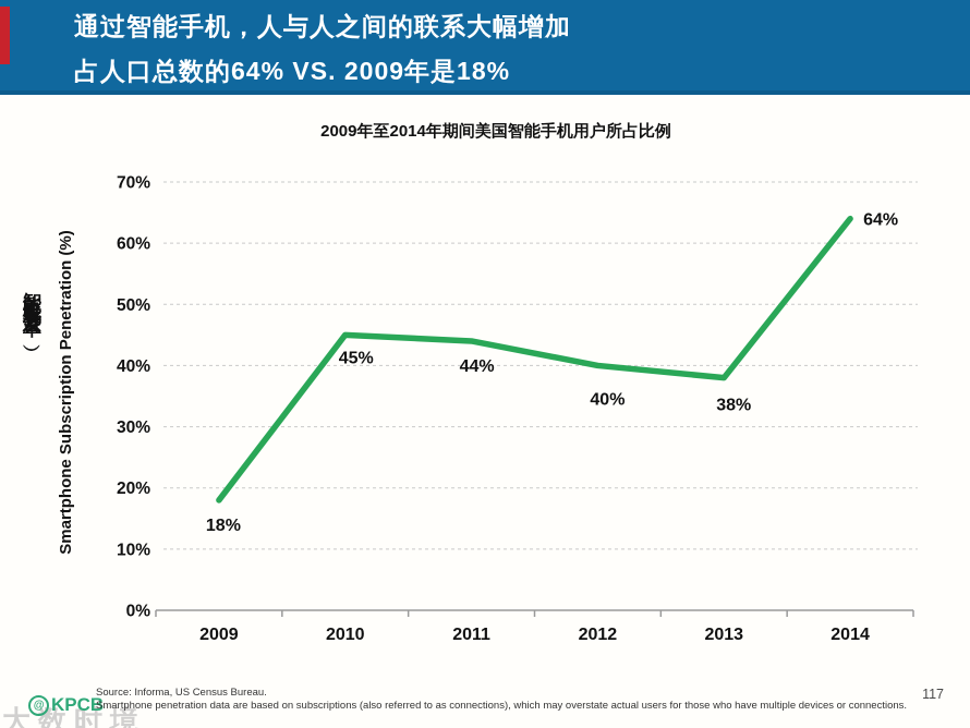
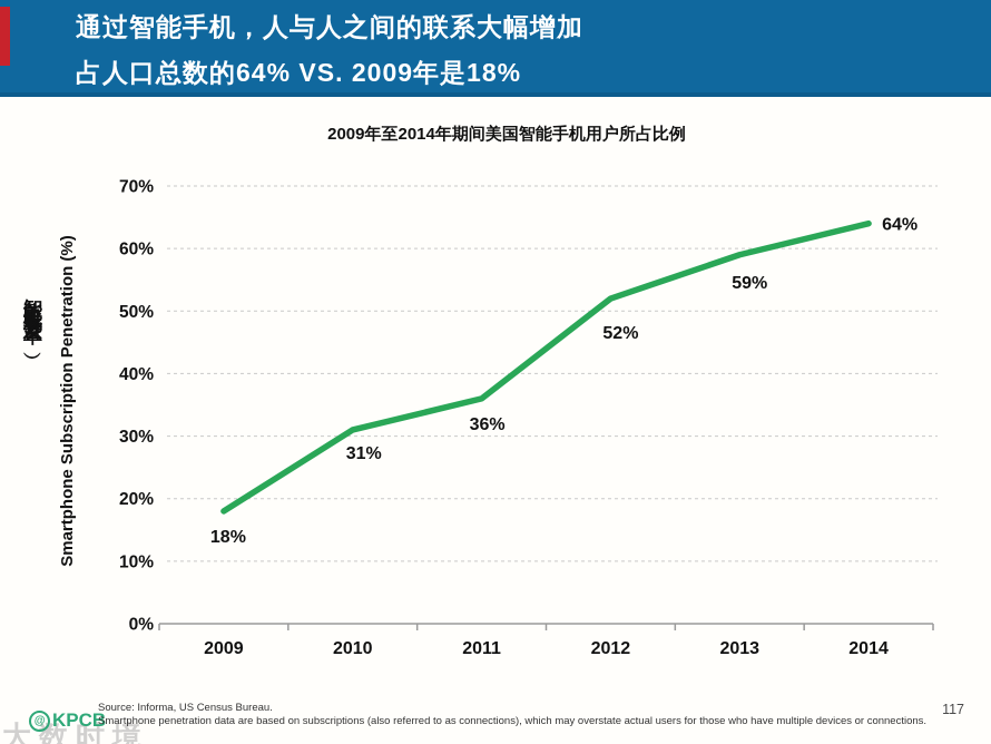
2010: 45% -> 31%
2011: 44% -> 36%
2012: 40% -> 52%
2013: 38% -> 59%
